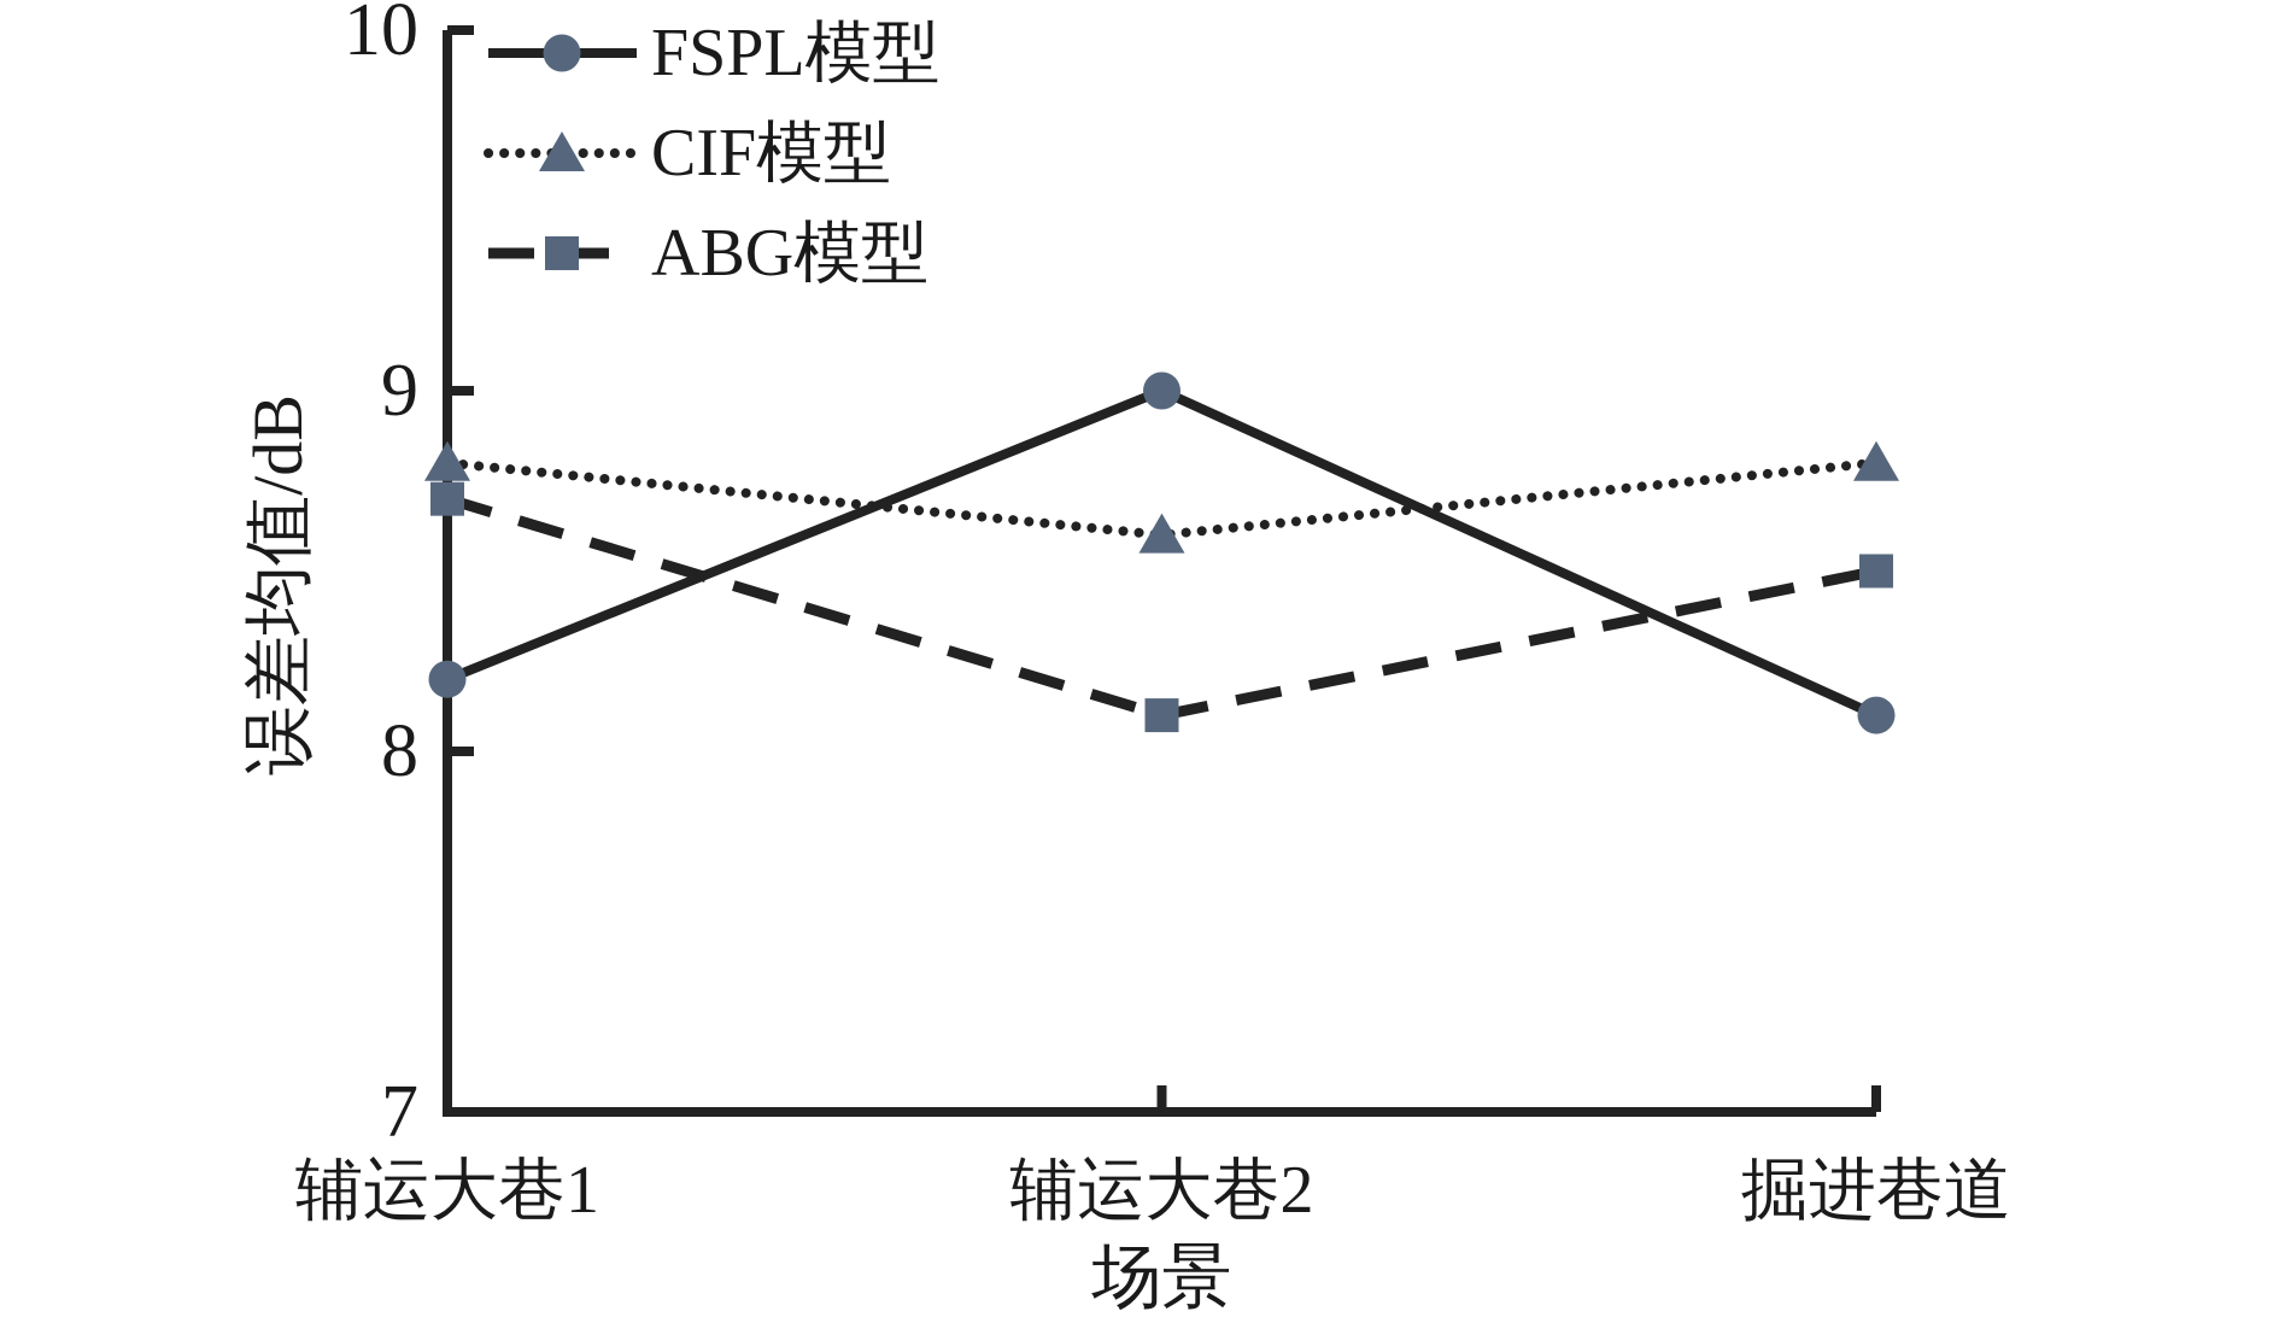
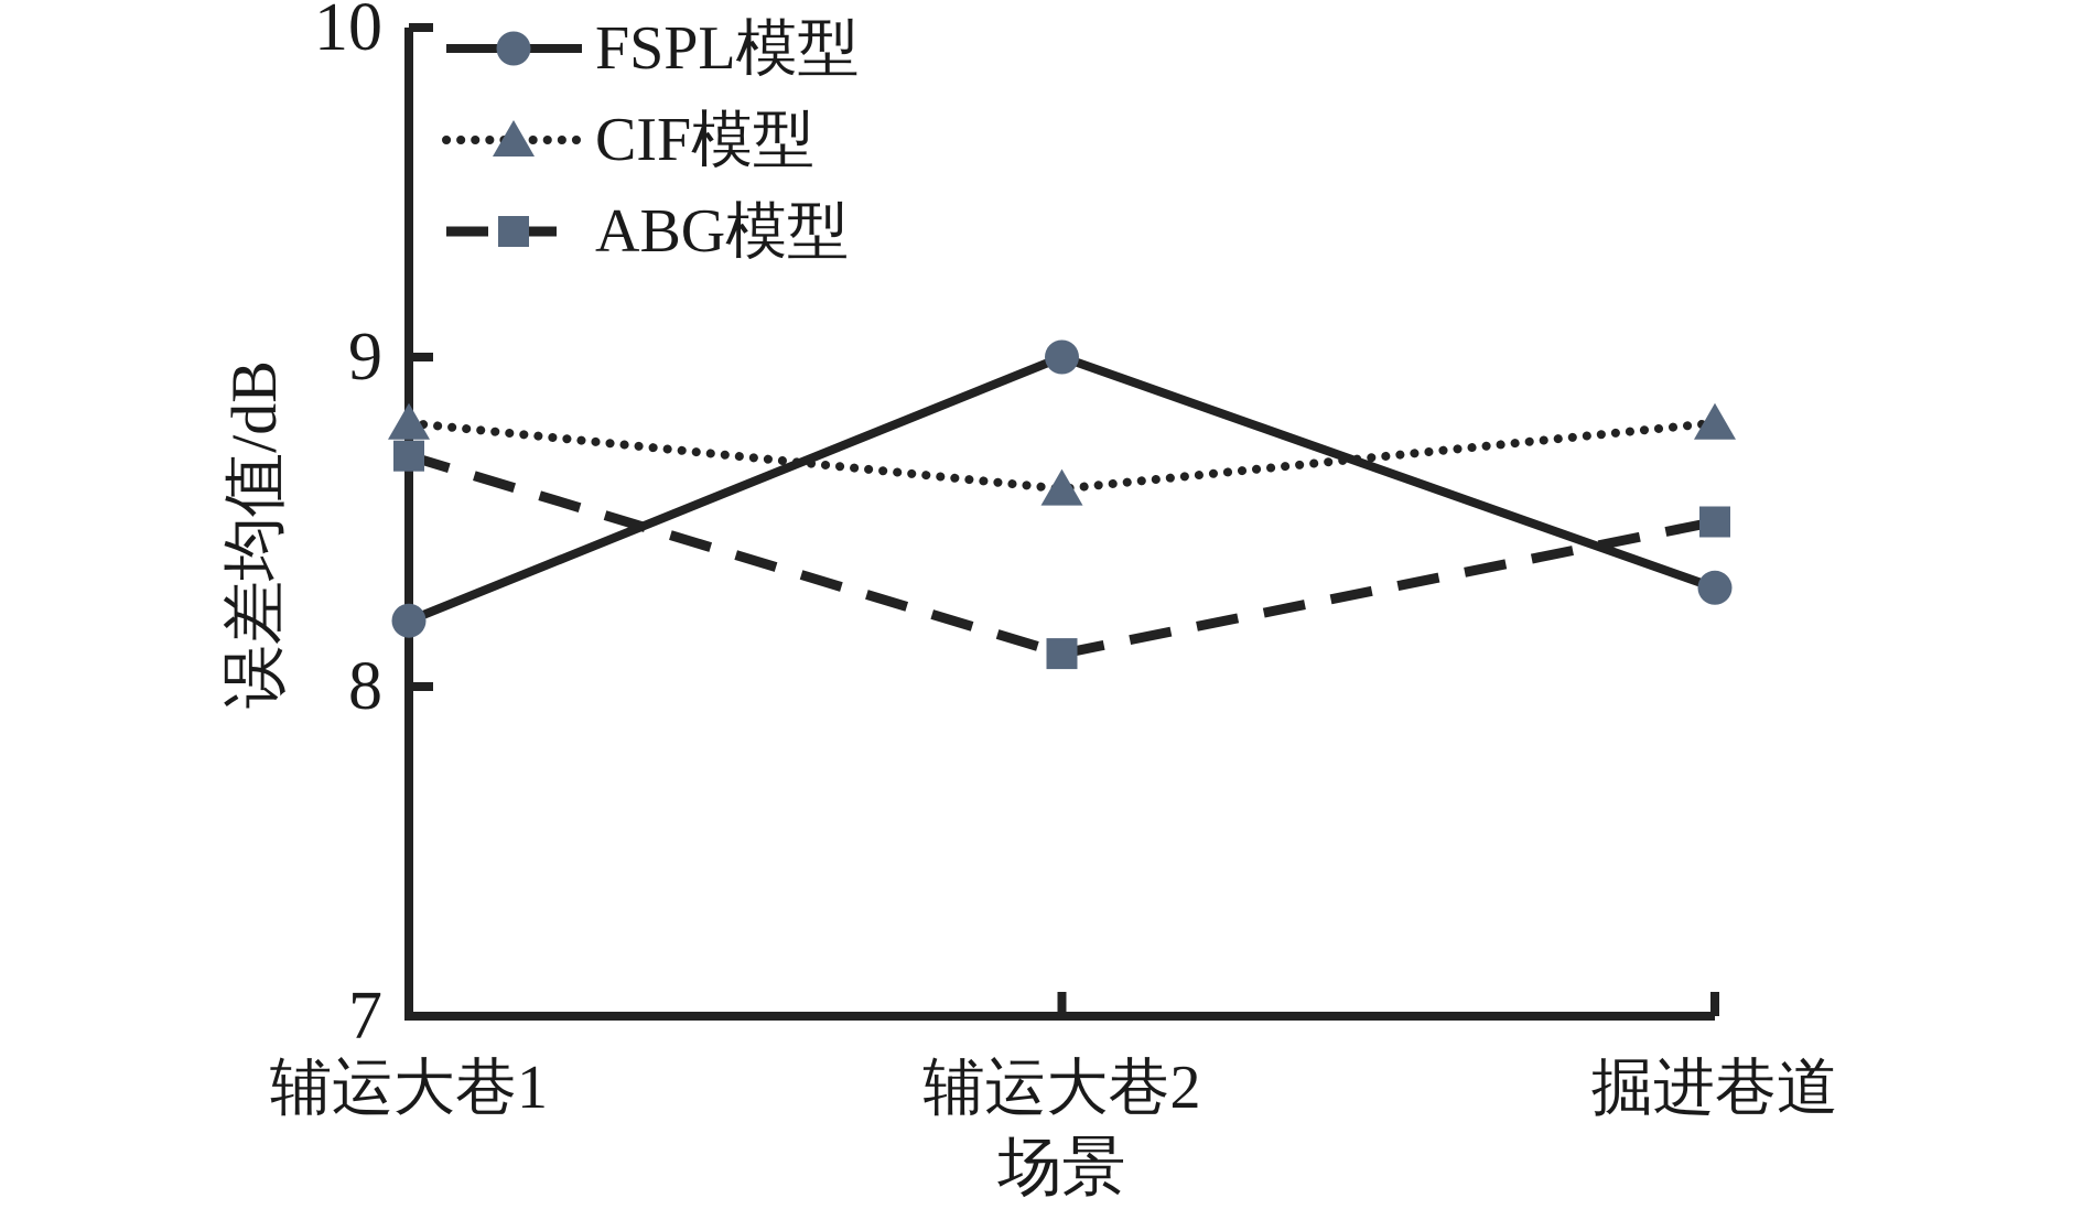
FSPL模型/掘进巷道: 8.1 -> 8.3
